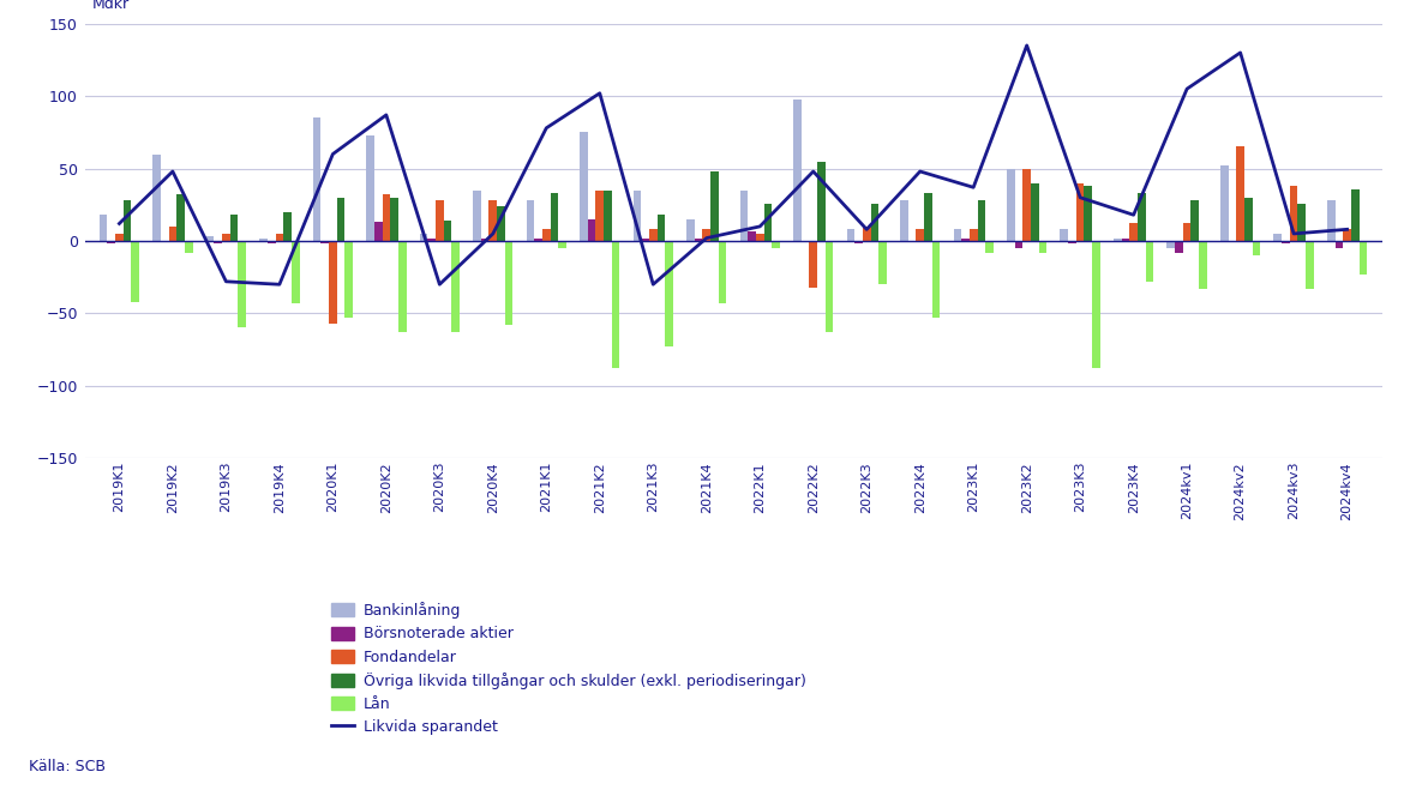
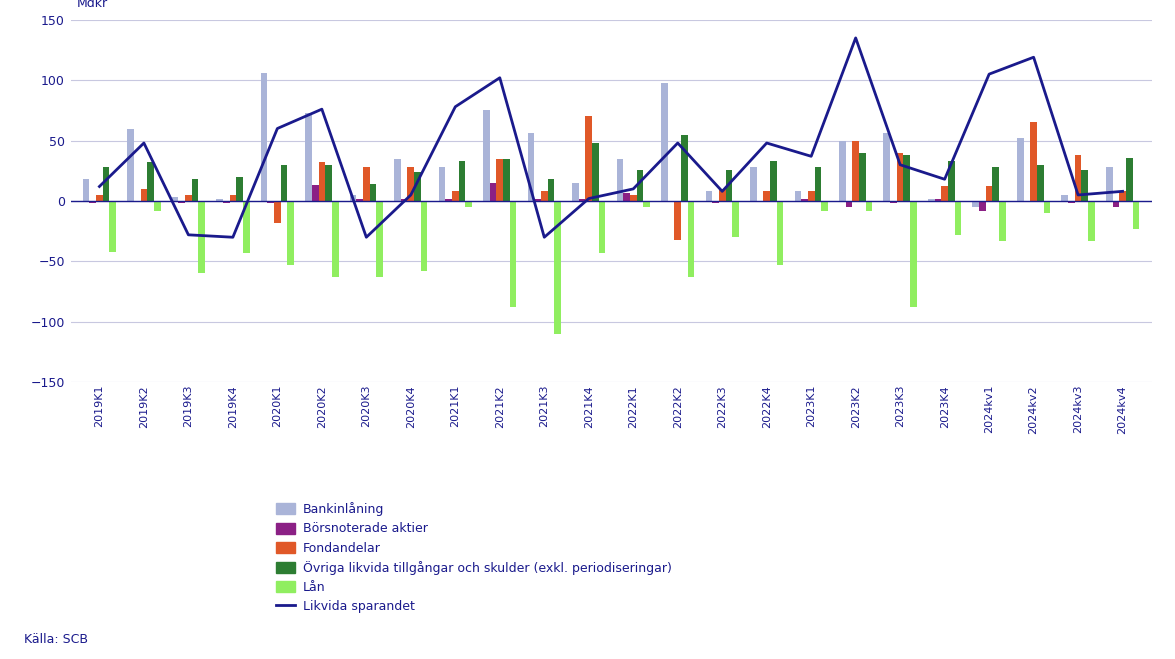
Bankinlåning/2020K1: 85 -> 106
Fondandelar/2020K1: -57 -> -18
Likvida sparandet/2020K2: 87 -> 76
Bankinlåning/2021K3: 35 -> 56
Lån/2021K3: -73 -> -110
Fondandelar/2021K4: 8 -> 70
Bankinlåning/2023K3: 8 -> 56
Likvida sparandet/2024kv2: 130 -> 119
